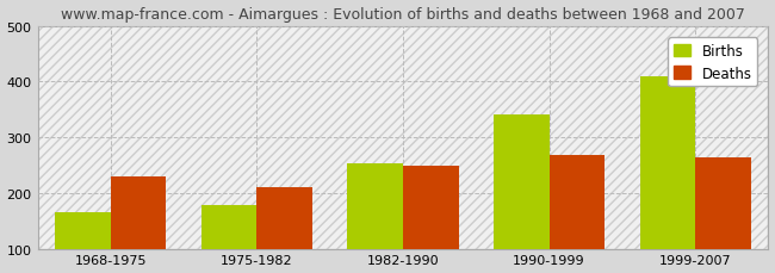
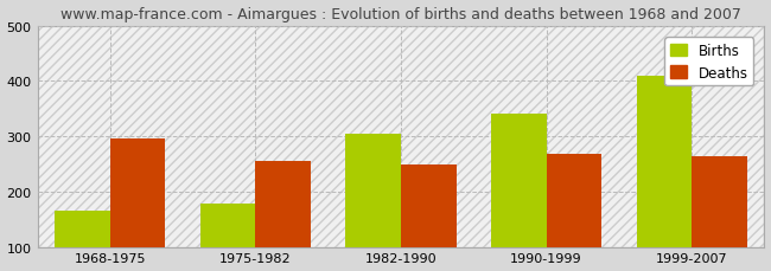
Deaths/1968-1975: 230 -> 295
Deaths/1975-1982: 210 -> 255
Births/1982-1990: 253 -> 305
